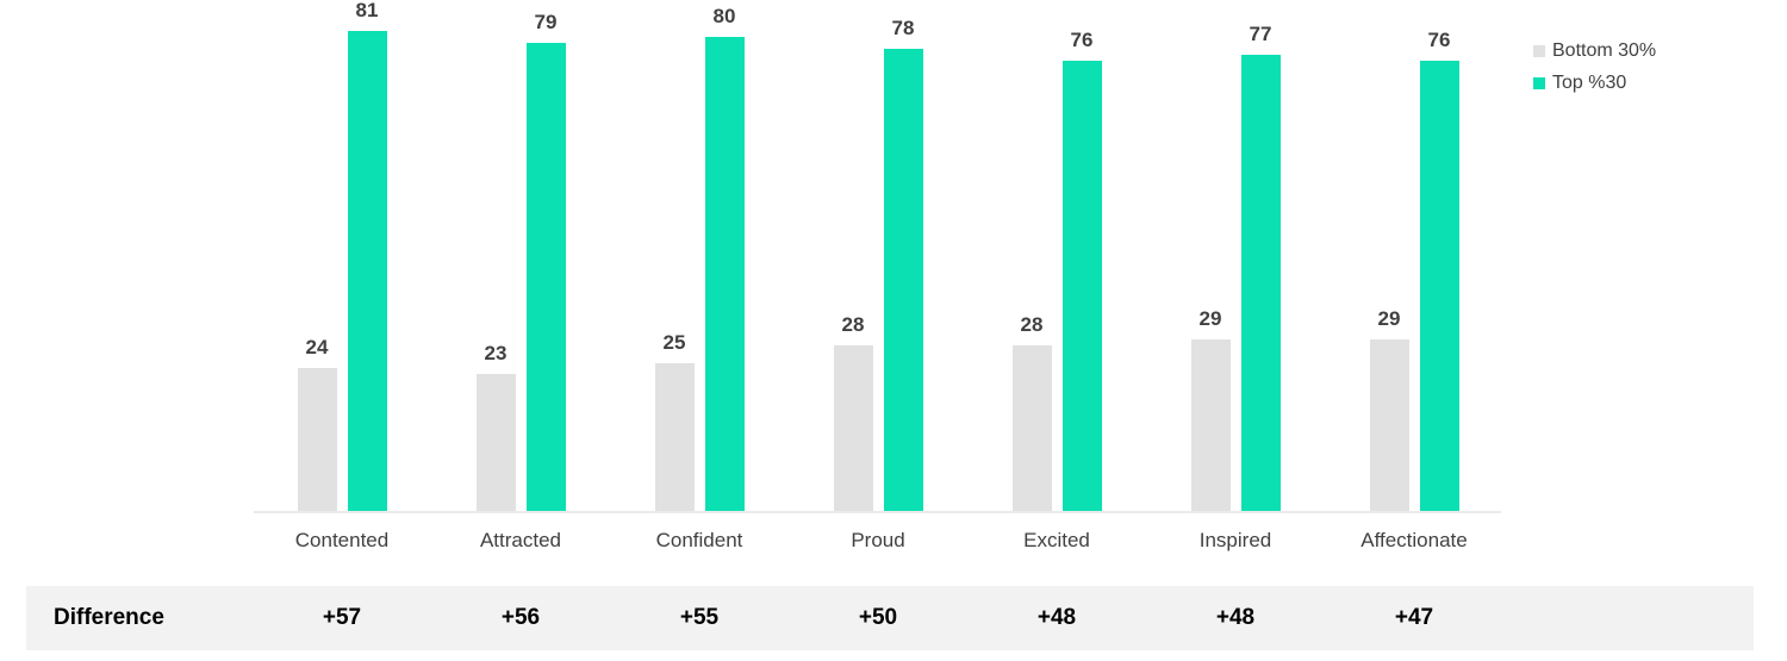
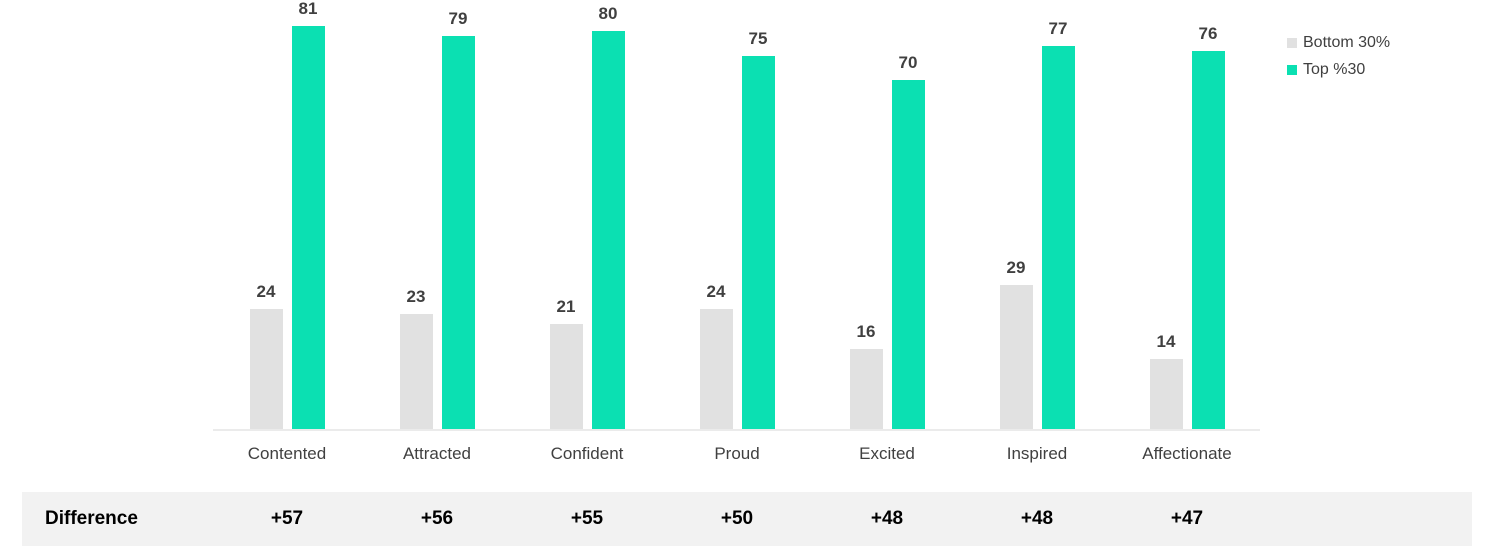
Bottom 30%/Confident: 25 -> 21
Bottom 30%/Proud: 28 -> 24
Top %30/Proud: 78 -> 75
Bottom 30%/Excited: 28 -> 16
Top %30/Excited: 76 -> 70
Bottom 30%/Affectionate: 29 -> 14
